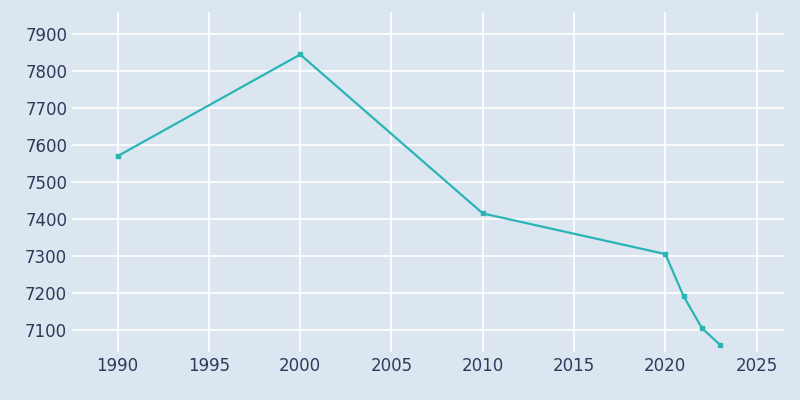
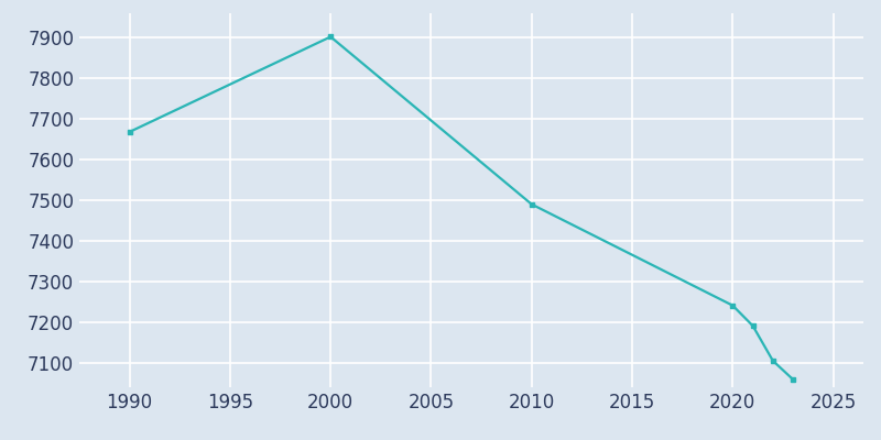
1990: 7570 -> 7668
2000: 7845 -> 7902
2010: 7415 -> 7490
2020: 7305 -> 7241
